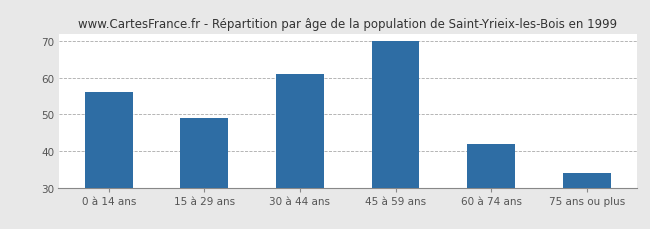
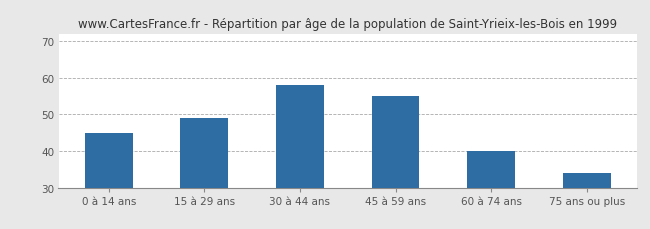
0 à 14 ans: 56 -> 45
30 à 44 ans: 61 -> 58
45 à 59 ans: 70 -> 55
60 à 74 ans: 42 -> 40
